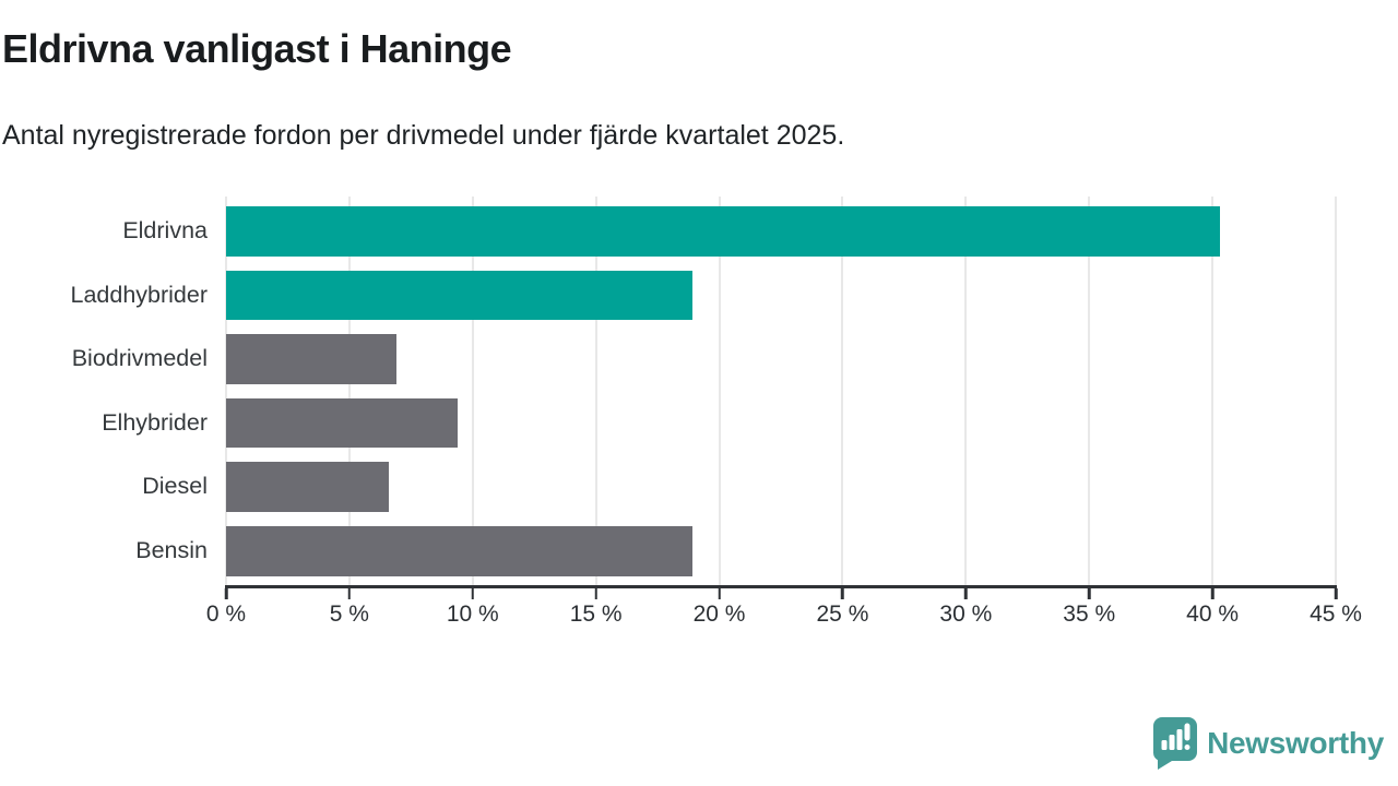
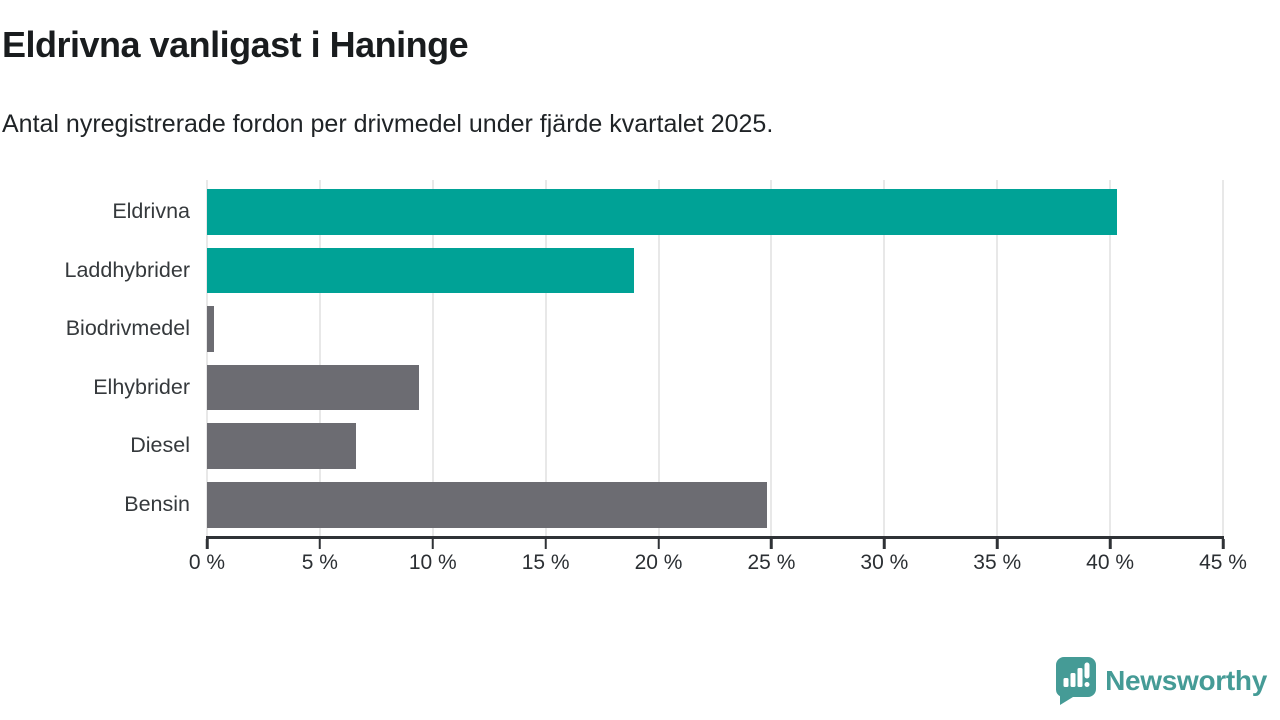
Biodrivmedel: 6.9% -> 0.3%
Bensin: 18.9% -> 24.8%
